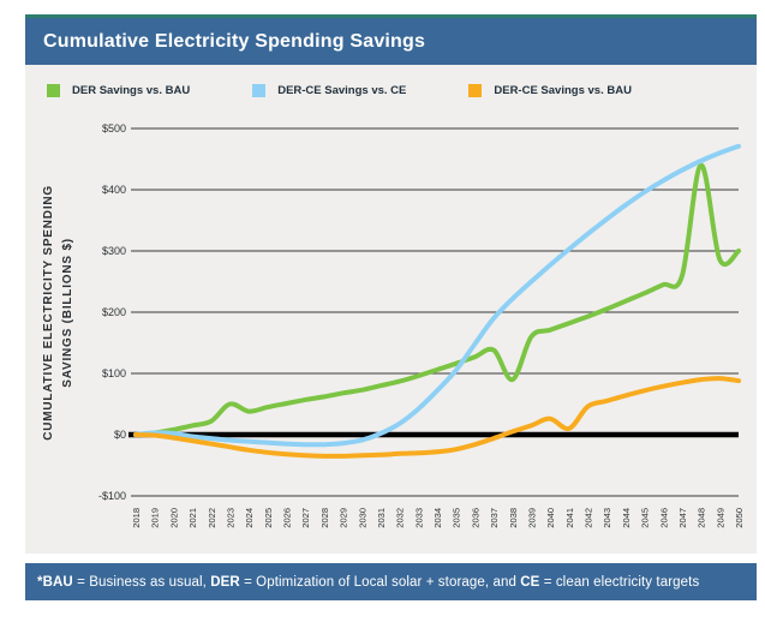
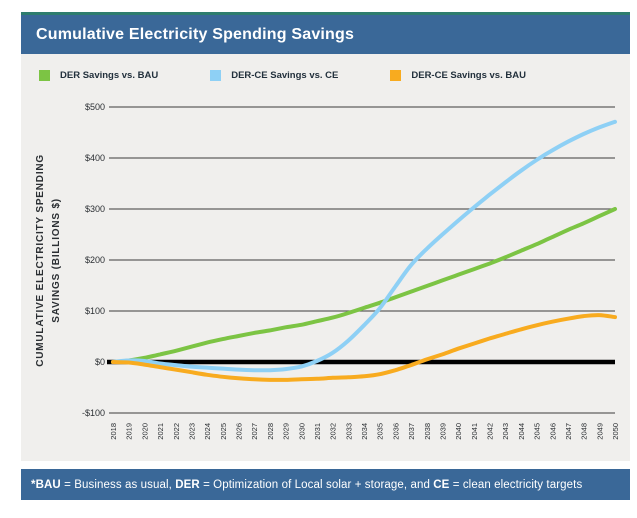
DER Savings vs. BAU/2023: $50 -> $30
DER Savings vs. BAU/2038: $90 -> $150
DER-CE Savings vs. BAU/2041: $10 -> $40
DER Savings vs. BAU/2048: $440 -> $270
